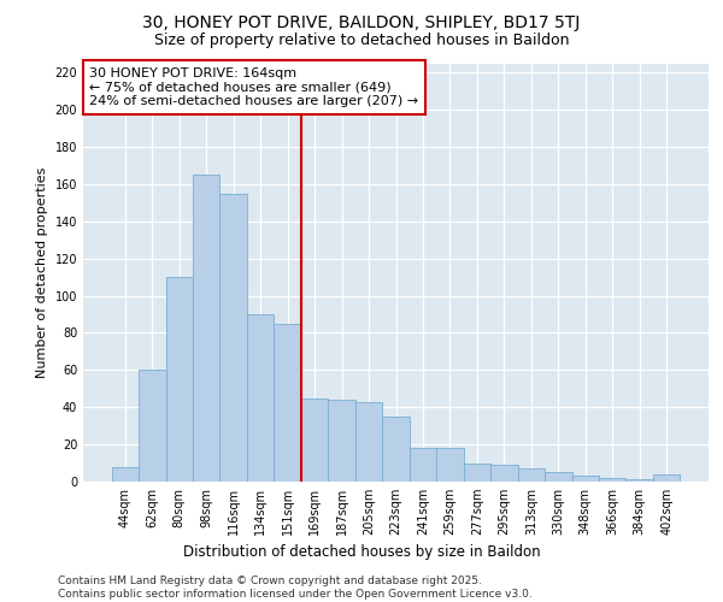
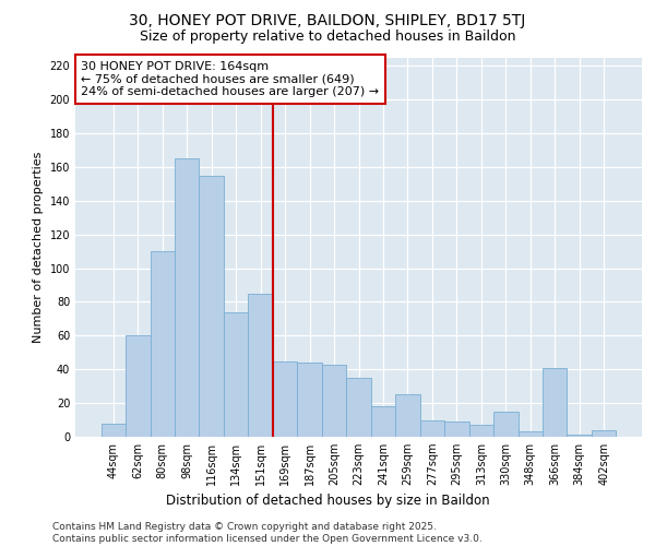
134sqm: 90 -> 74
259sqm: 18 -> 25
330sqm: 5 -> 15
366sqm: 2 -> 41
